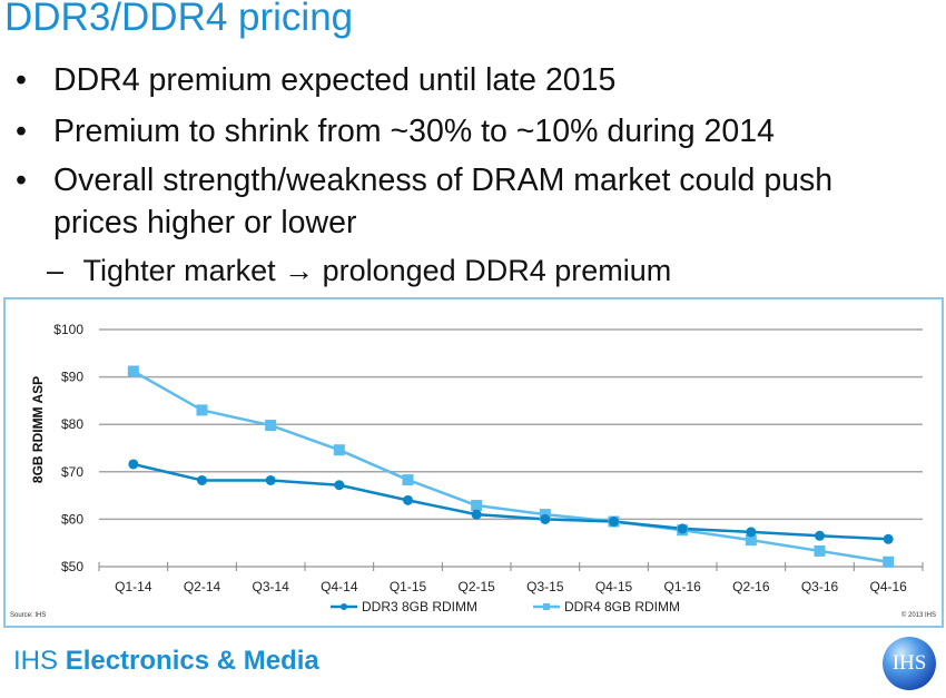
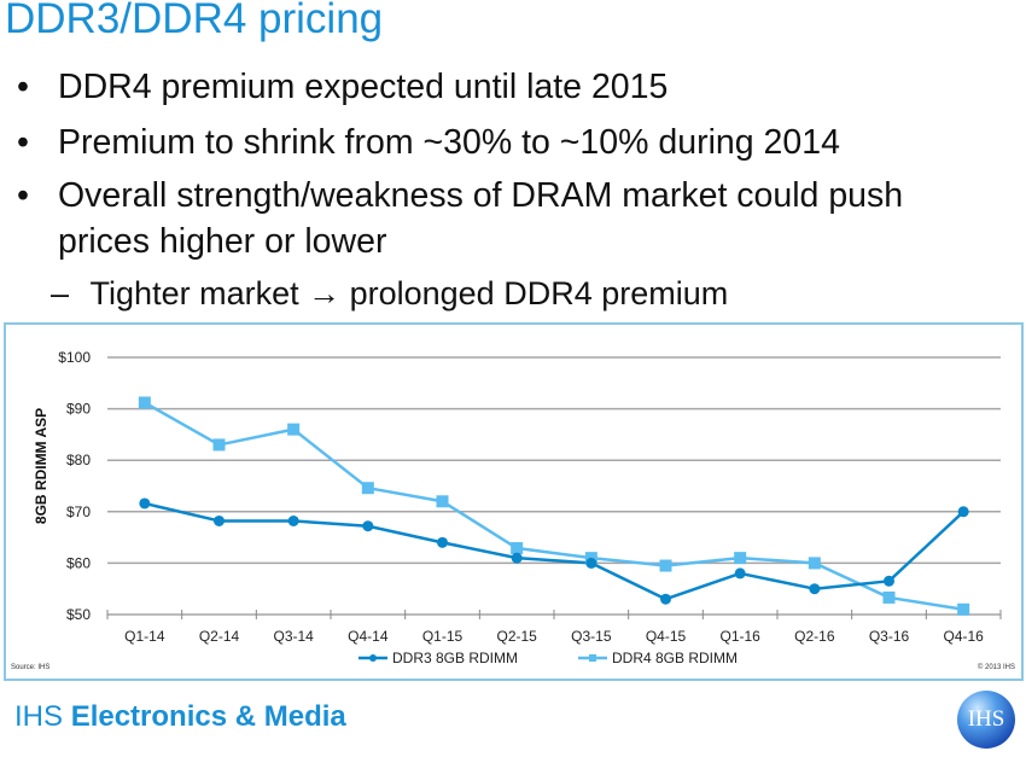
DDR4 8GB RDIMM/Q3-14: $80 -> $86
DDR4 8GB RDIMM/Q1-15: $68 -> $72
DDR3 8GB RDIMM/Q4-15: $60 -> $53
DDR4 8GB RDIMM/Q1-16: $58 -> $61
DDR3 8GB RDIMM/Q2-16: $57 -> $55
DDR4 8GB RDIMM/Q2-16: $56 -> $60
DDR3 8GB RDIMM/Q4-16: $56 -> $70
